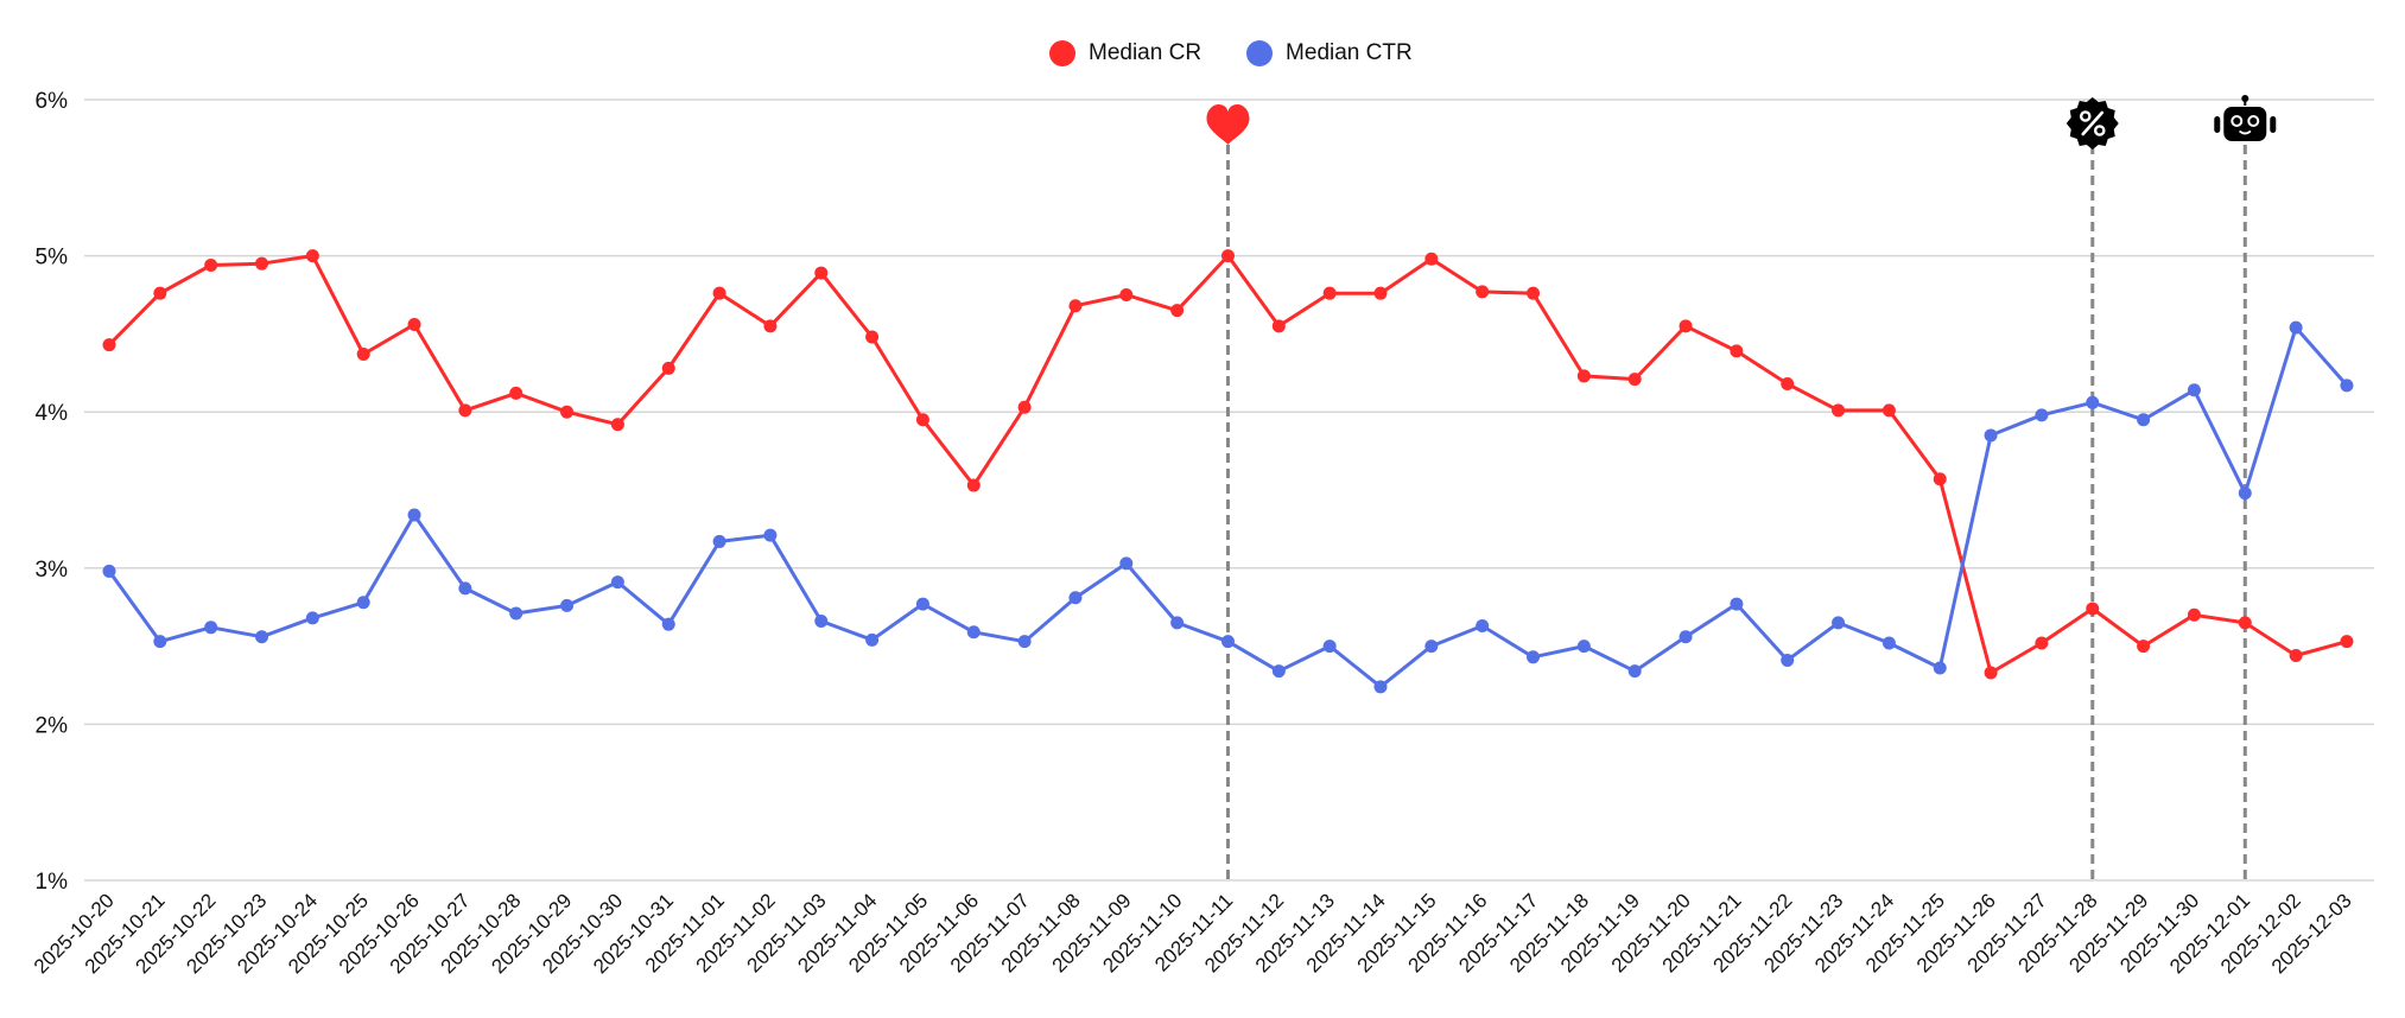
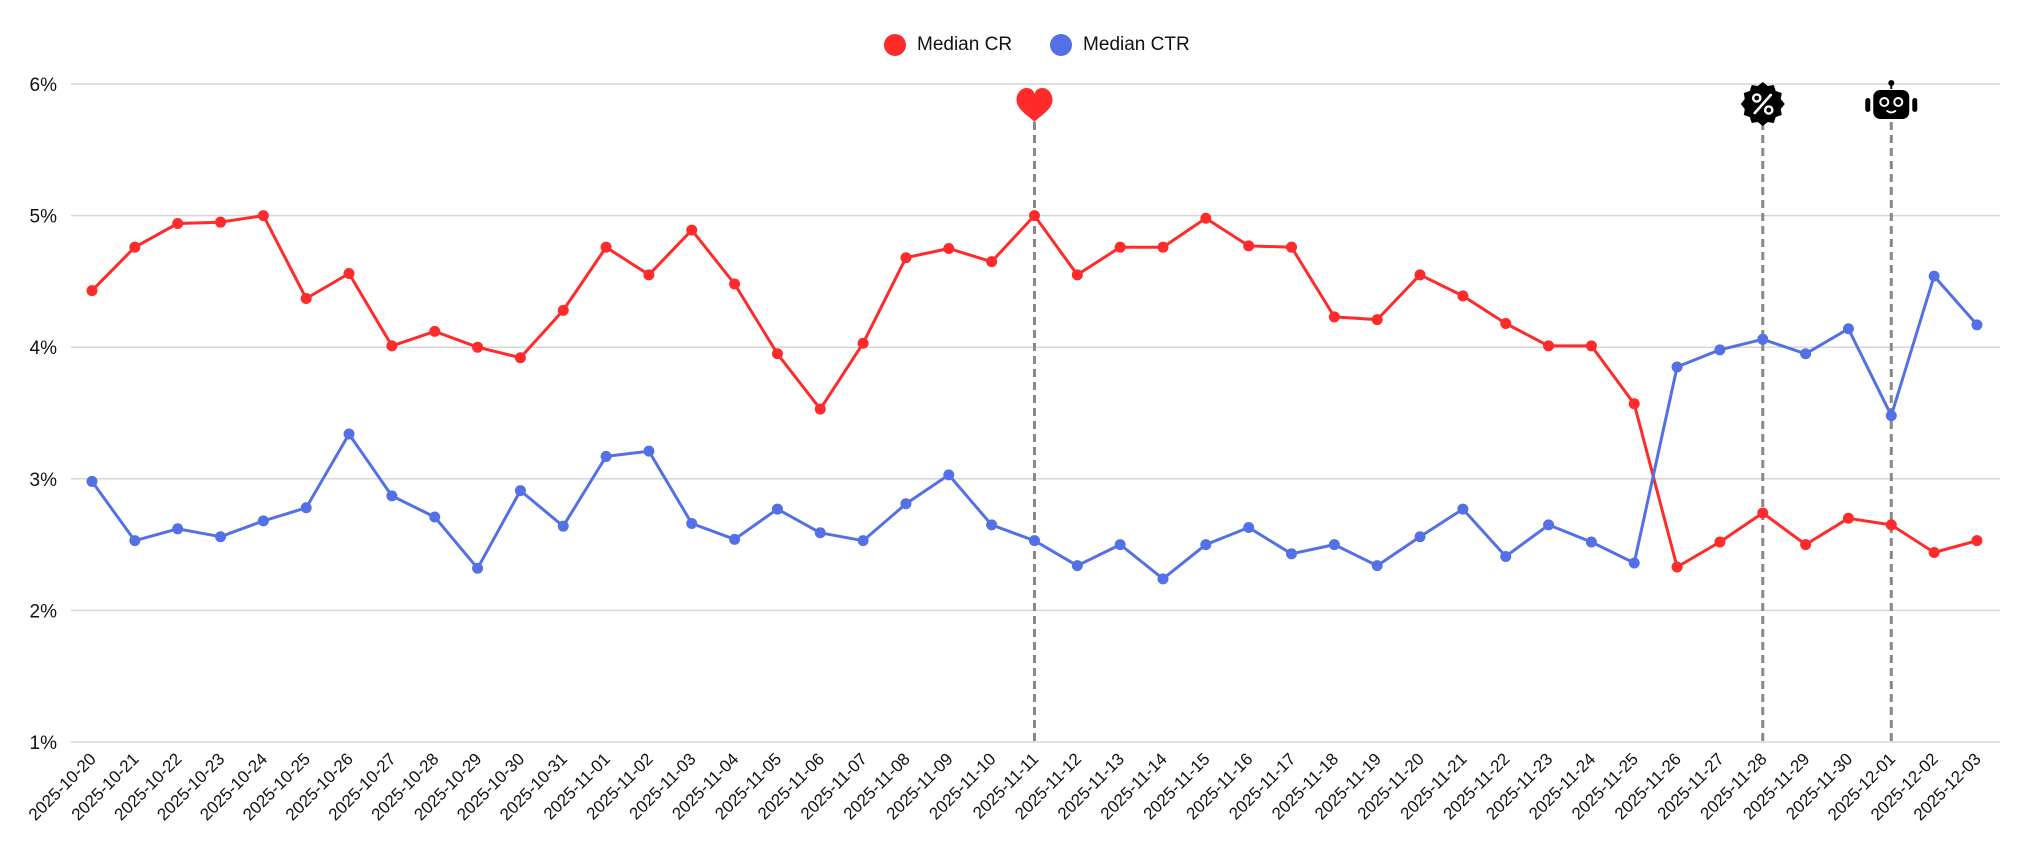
Median CTR/2025-10-29: 2.76% -> 2.32%
